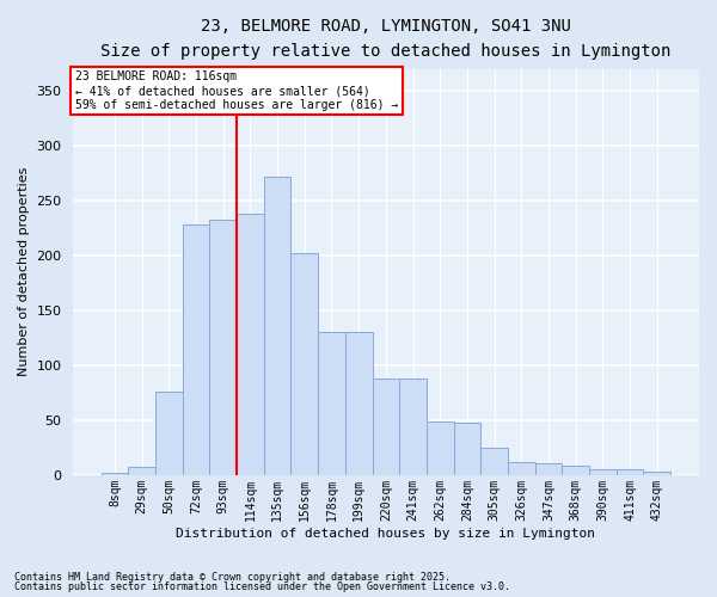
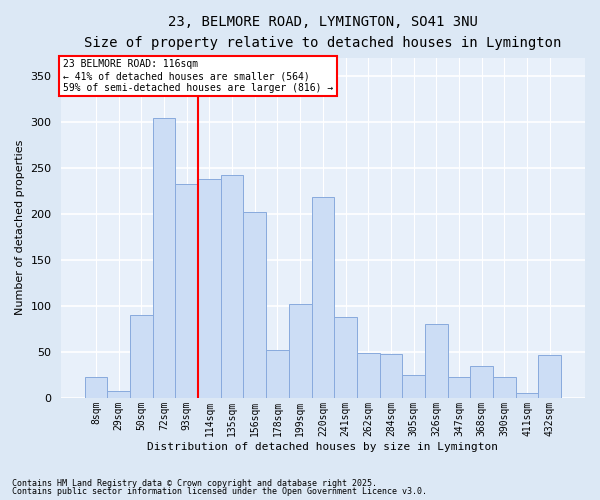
8sqm: 2 -> 22
50sqm: 76 -> 90
72sqm: 228 -> 304
135sqm: 272 -> 242
178sqm: 130 -> 52
199sqm: 130 -> 102
220sqm: 88 -> 218
326sqm: 12 -> 80
347sqm: 10 -> 22
368sqm: 8 -> 34
390sqm: 5 -> 22
432sqm: 3 -> 46
